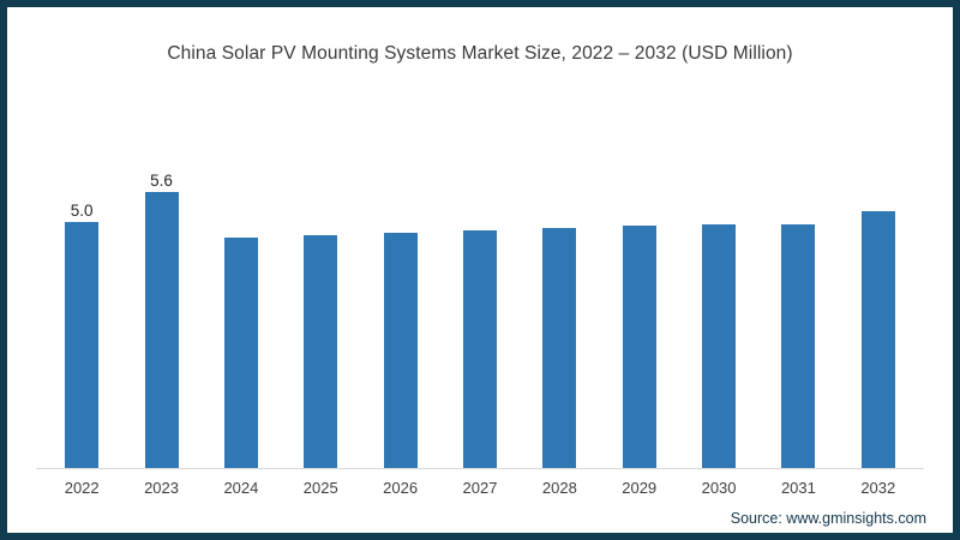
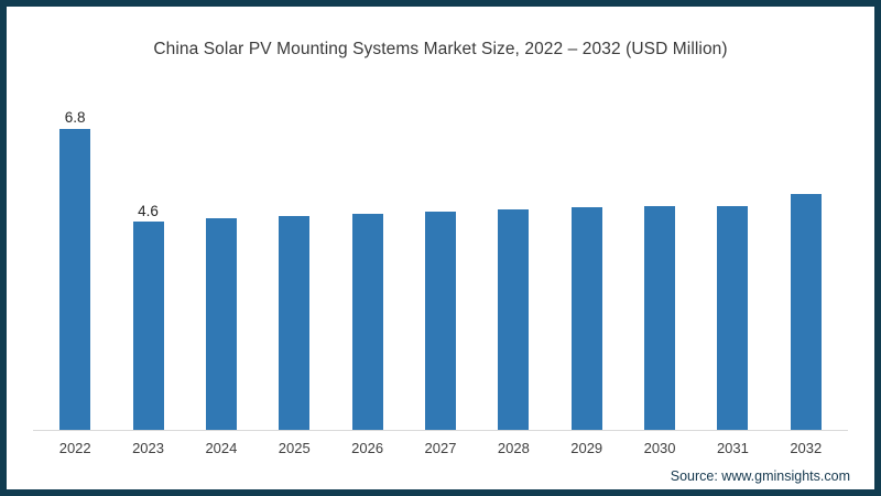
2022: 5.0 -> 6.8
2023: 5.6 -> 4.6
